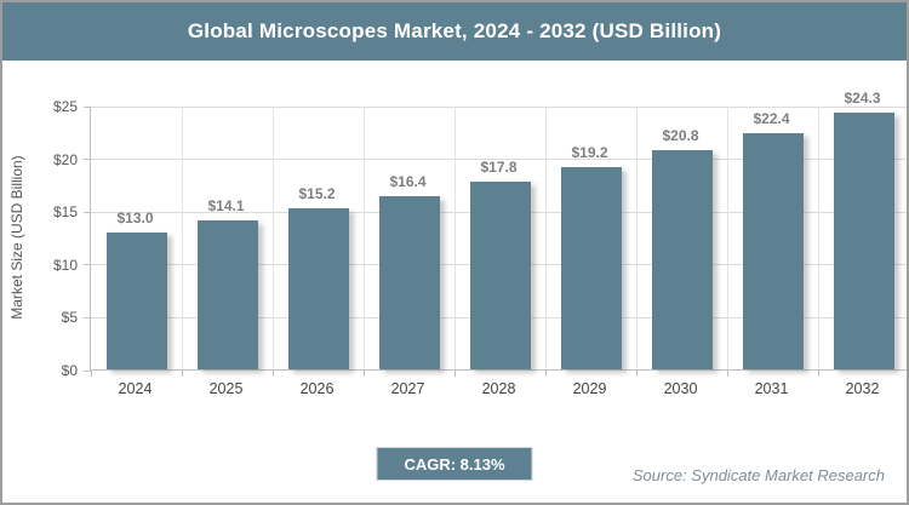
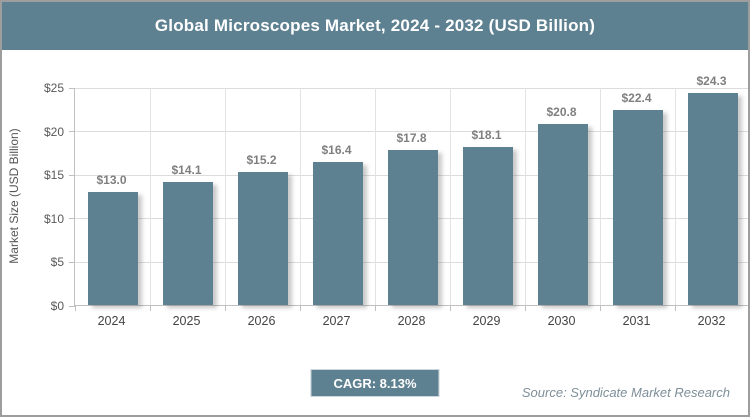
2029: $19.2 -> $18.1
